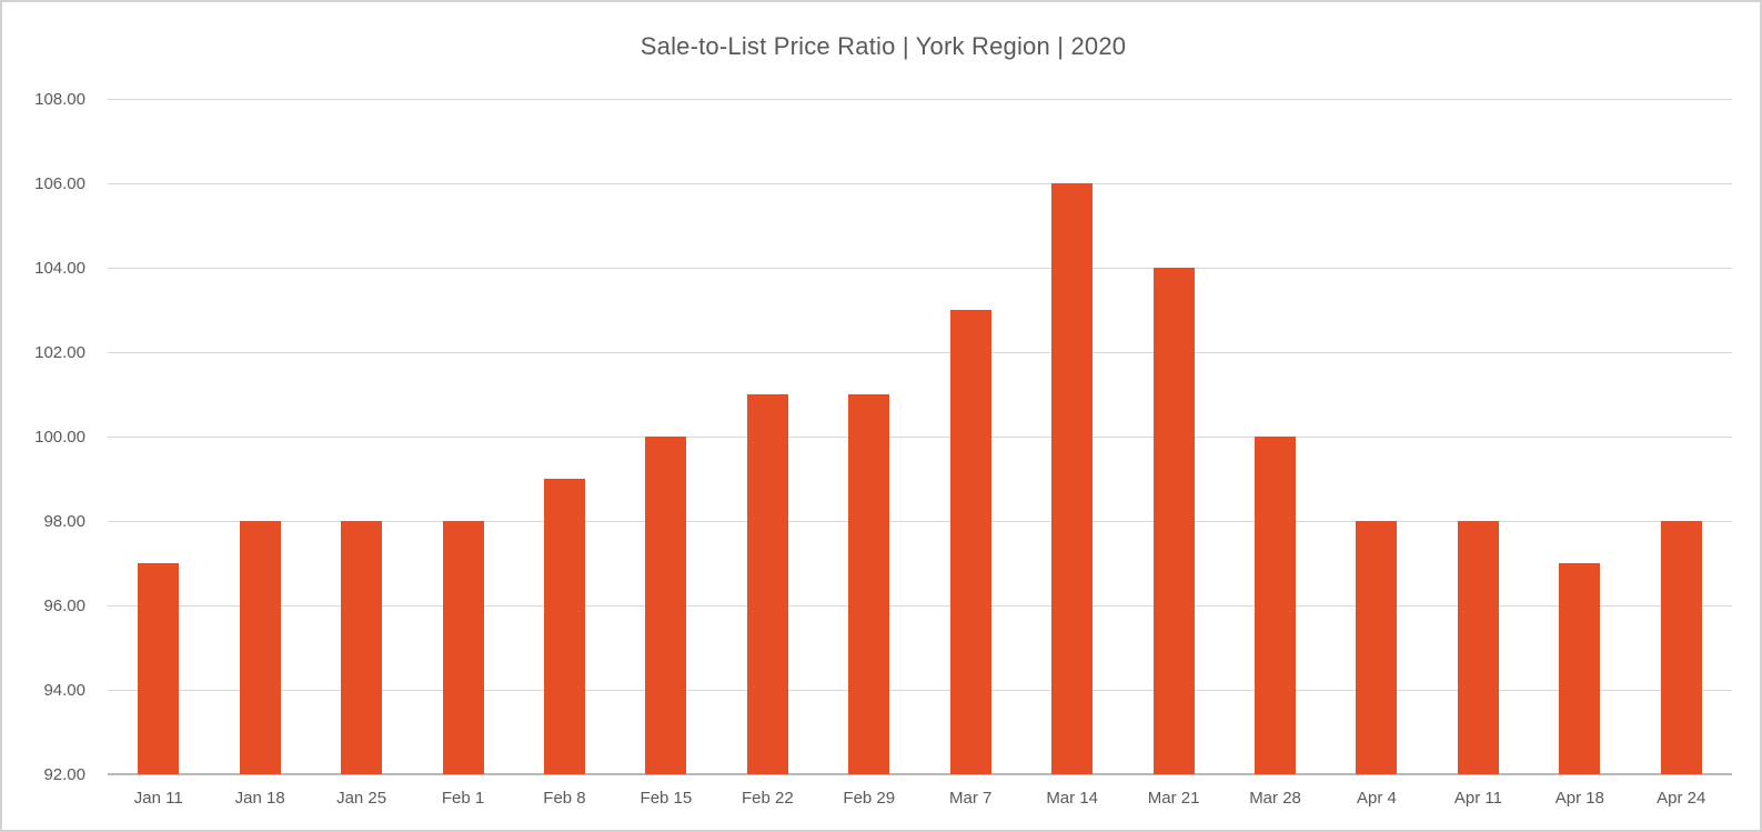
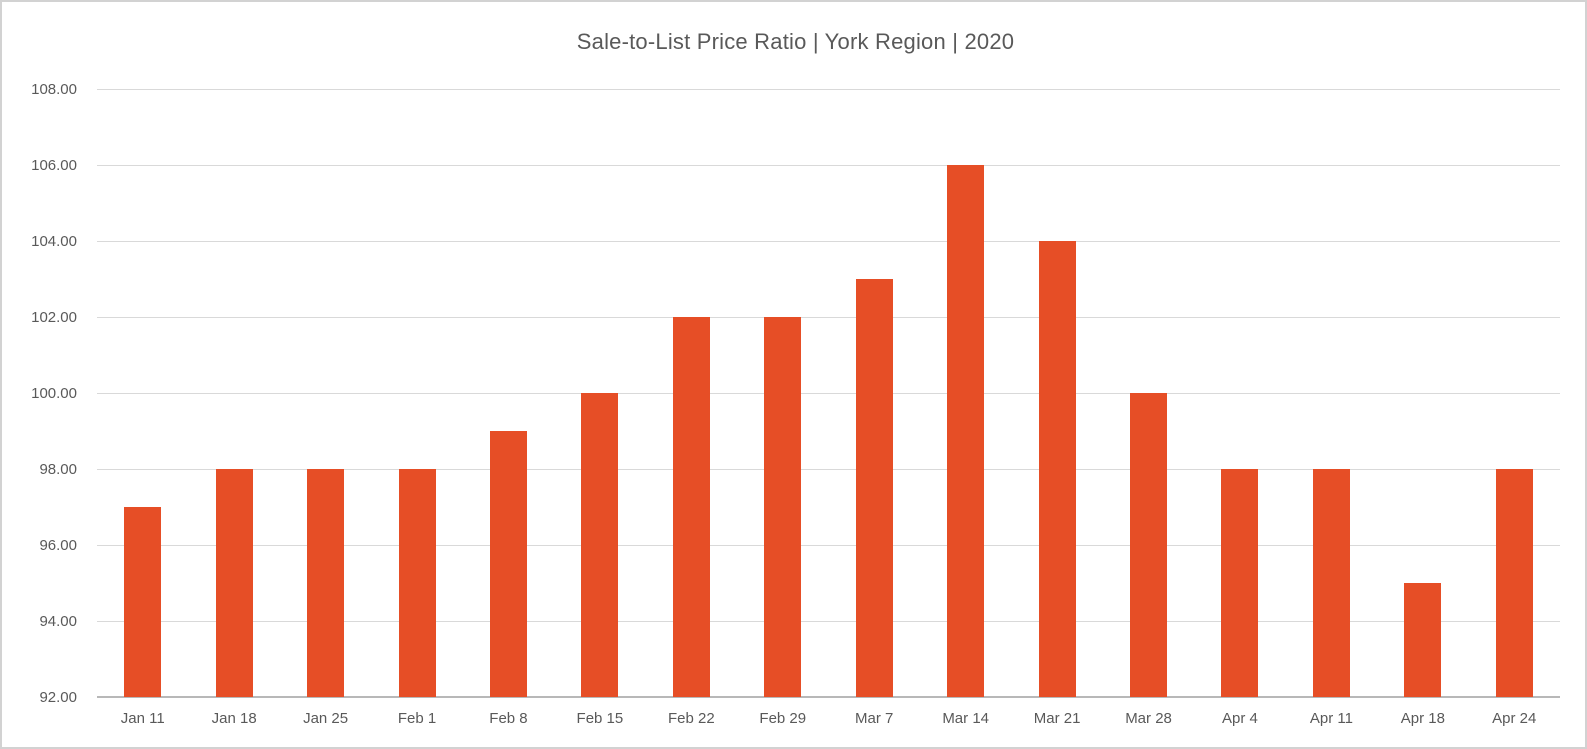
Feb 22: 101 -> 102
Feb 29: 101 -> 102
Apr 18: 97 -> 95
